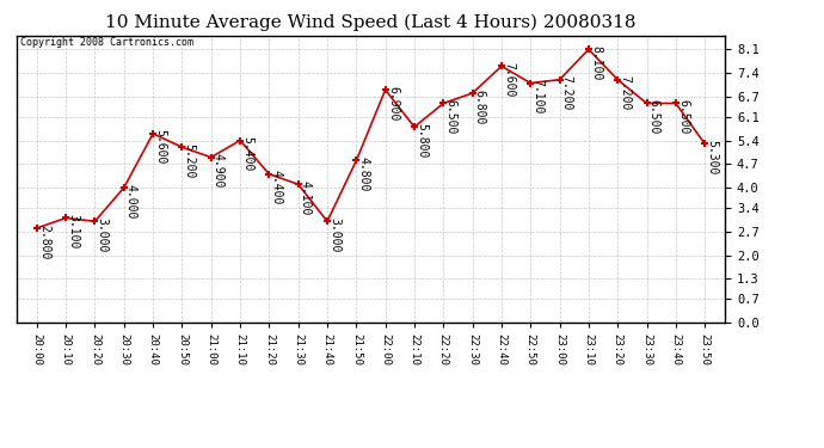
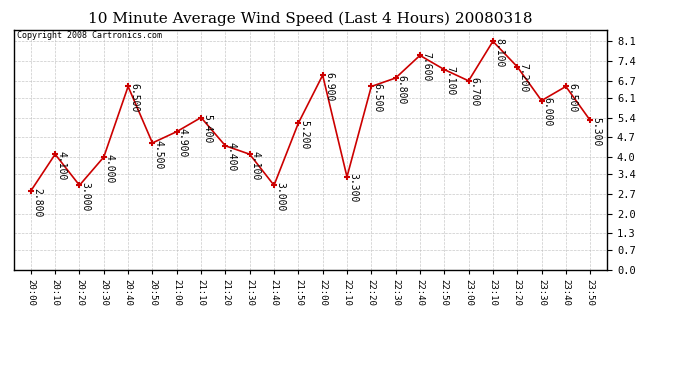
20:10: 3.100 -> 4.100
20:40: 5.600 -> 6.500
20:50: 5.200 -> 4.500
21:50: 4.800 -> 5.200
22:10: 5.800 -> 3.300
23:00: 7.200 -> 6.700
23:30: 6.500 -> 6.000
